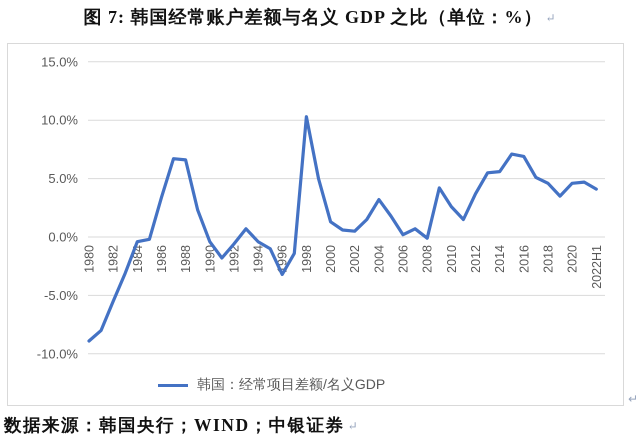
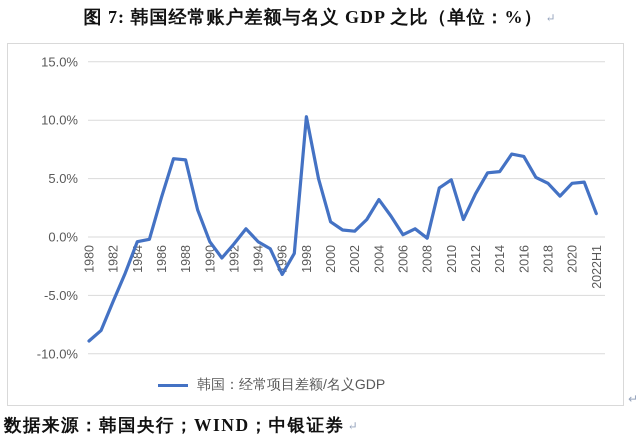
2010: 2.6% -> 4.9%
2022H1: 4.1% -> 2.0%
